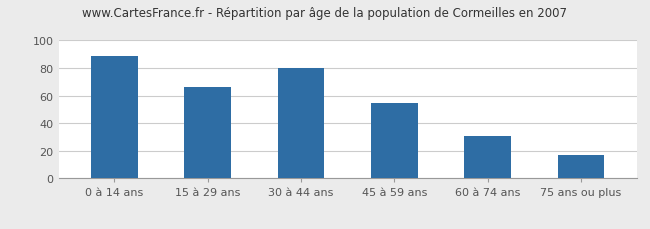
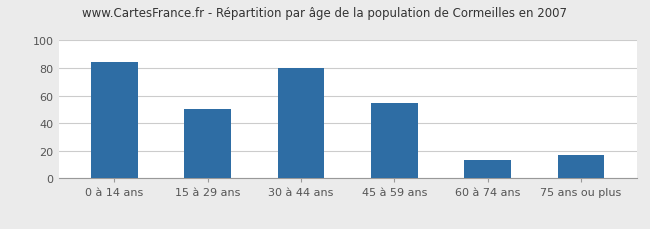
0 à 14 ans: 89 -> 84
15 à 29 ans: 66 -> 50
60 à 74 ans: 31 -> 13
